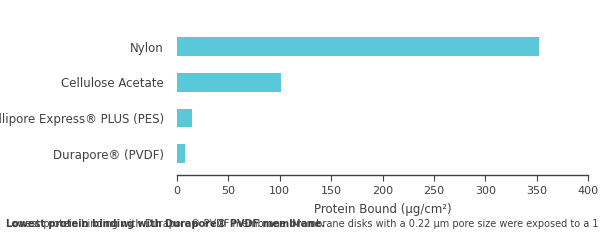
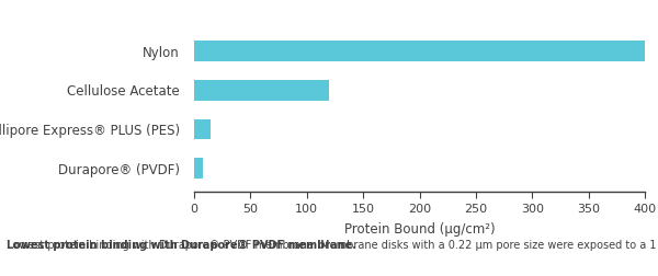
Nylon: 352 -> 400
Cellulose Acetate: 101 -> 120
